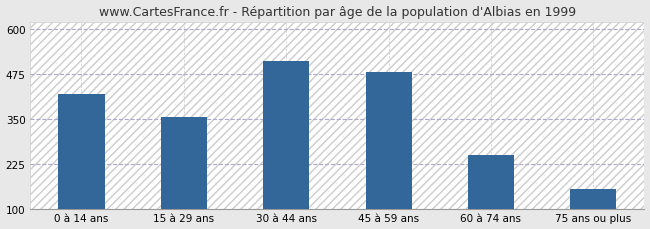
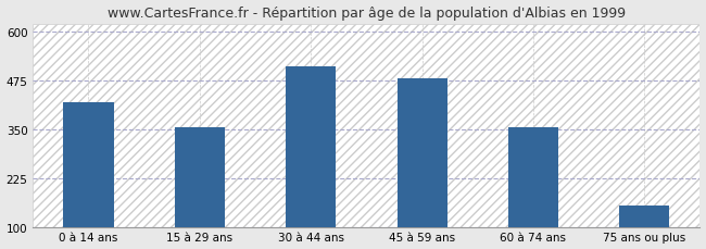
60 à 74 ans: 250 -> 355
